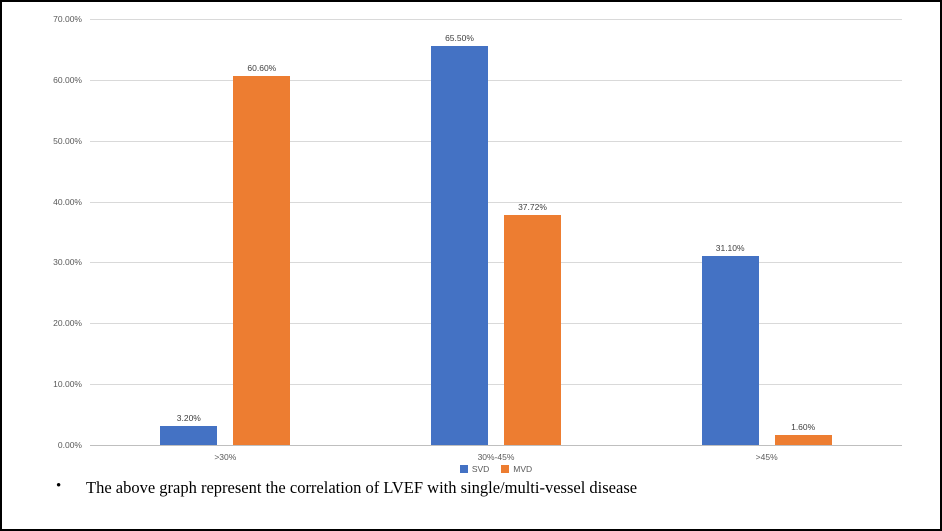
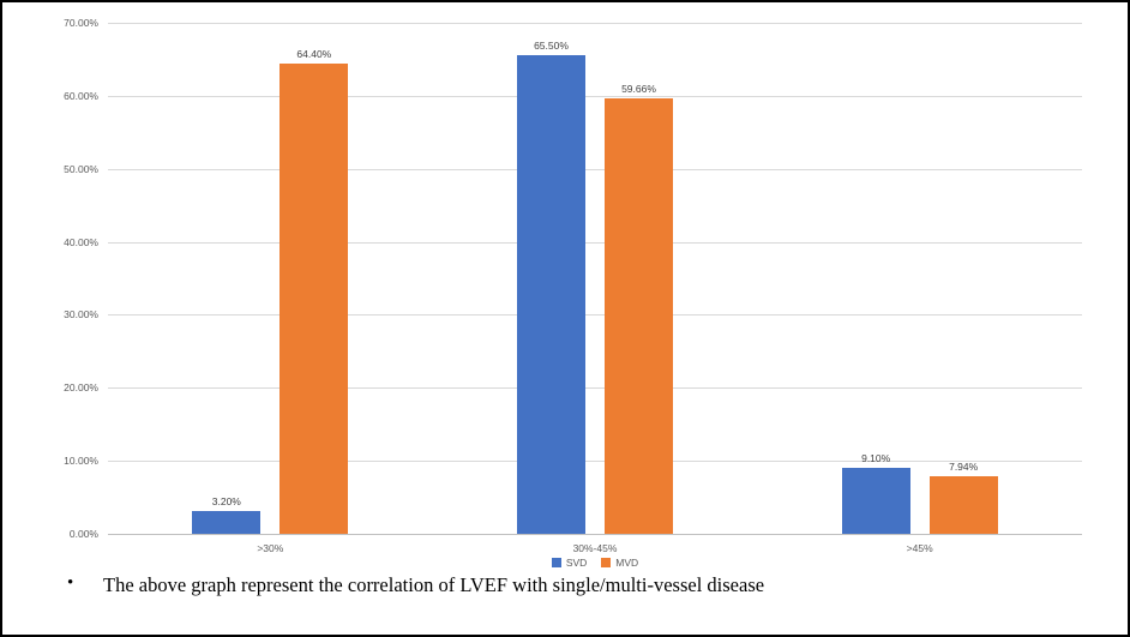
MVD/>30%: 60.60% -> 64.40%
MVD/30%-45%: 37.72% -> 59.66%
SVD/>45%: 31.10% -> 9.10%
MVD/>45%: 1.60% -> 7.94%
